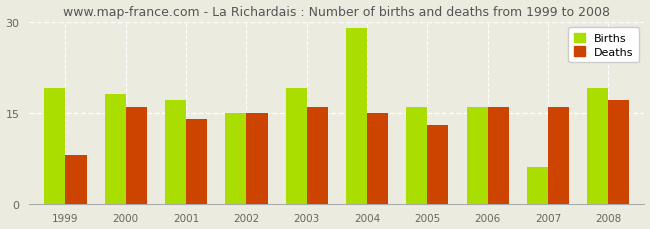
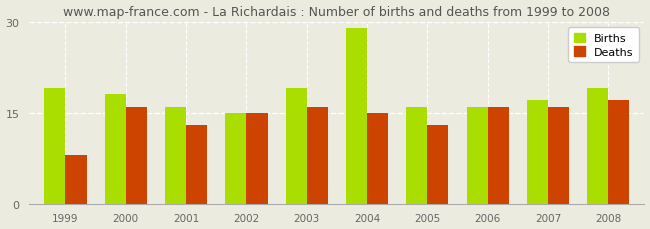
Births/2001: 17 -> 16
Deaths/2001: 14 -> 13
Births/2007: 6 -> 17
